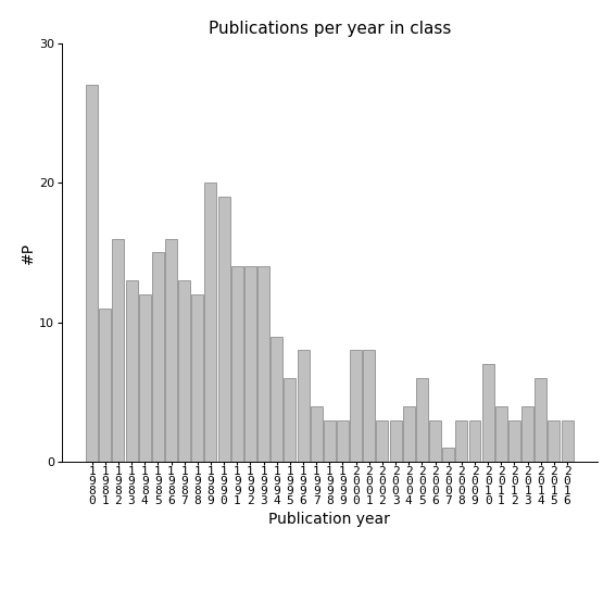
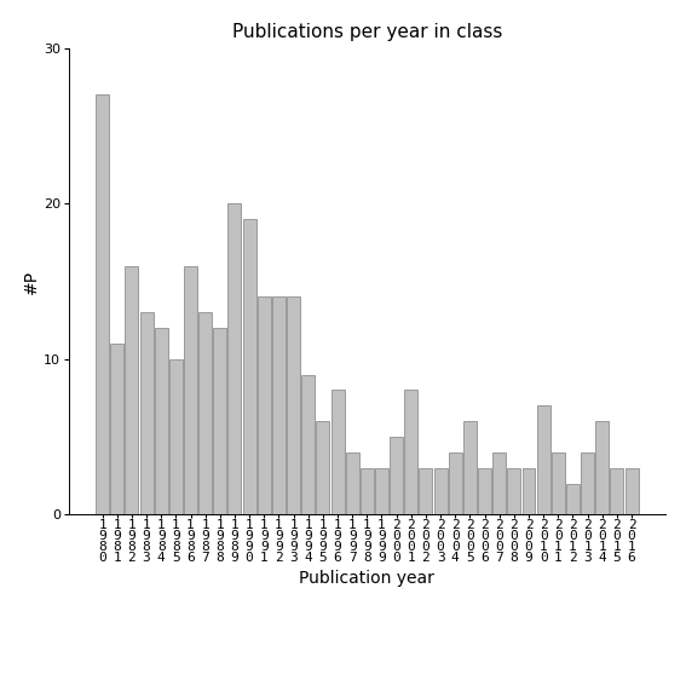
1 9 8 5: 15 -> 10
2 0 0 0: 8 -> 5
2 0 0 7: 1 -> 4
2 0 1 2: 3 -> 2
